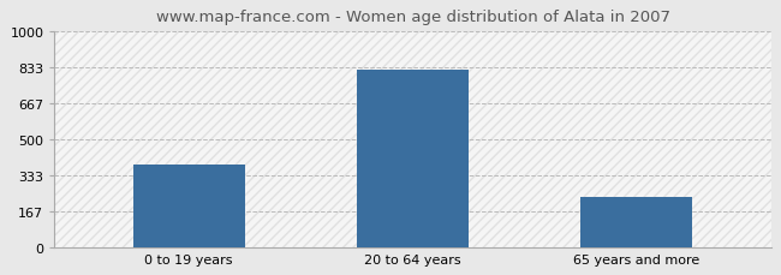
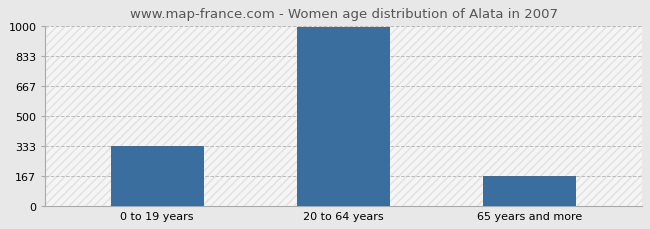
0 to 19 years: 380 -> 330
20 to 64 years: 820 -> 990
65 years and more: 230 -> 170
